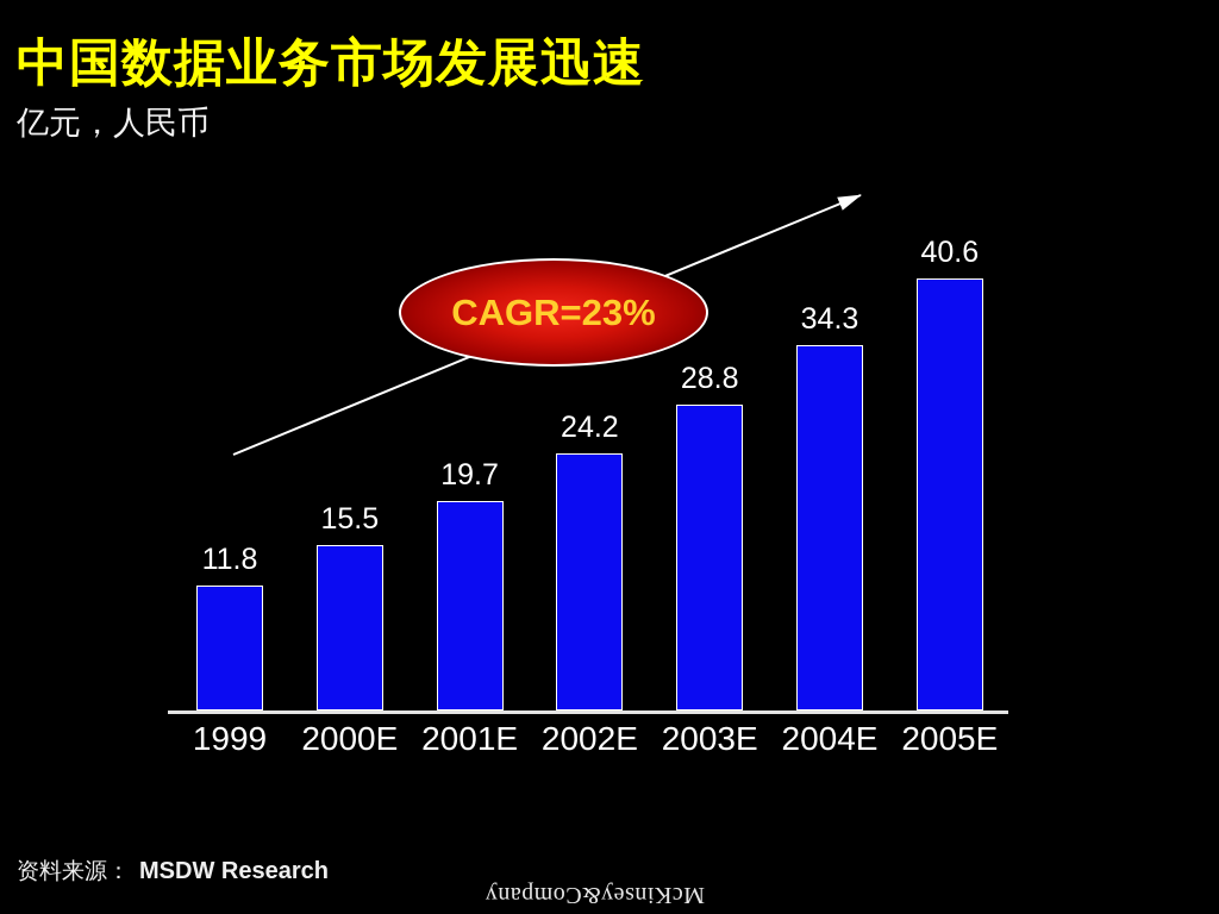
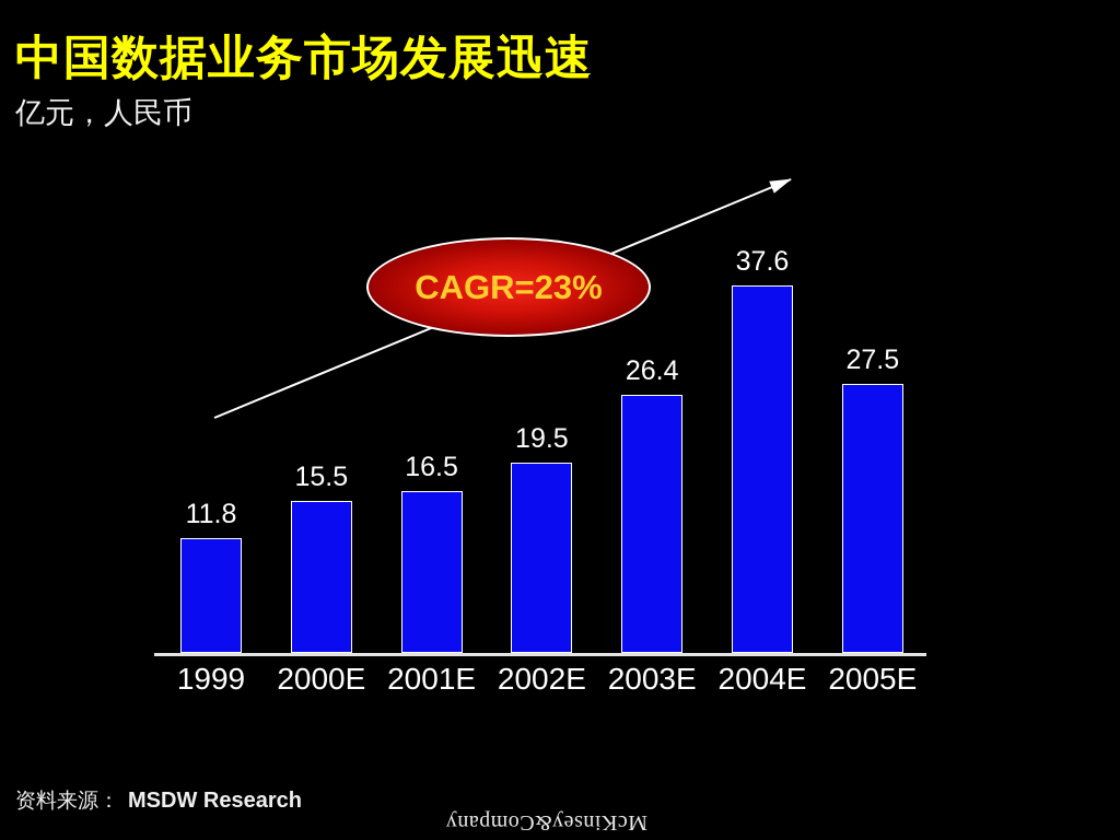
2001E: 19.7 -> 16.5
2002E: 24.2 -> 19.5
2003E: 28.8 -> 26.4
2004E: 34.3 -> 37.6
2005E: 40.6 -> 27.5
